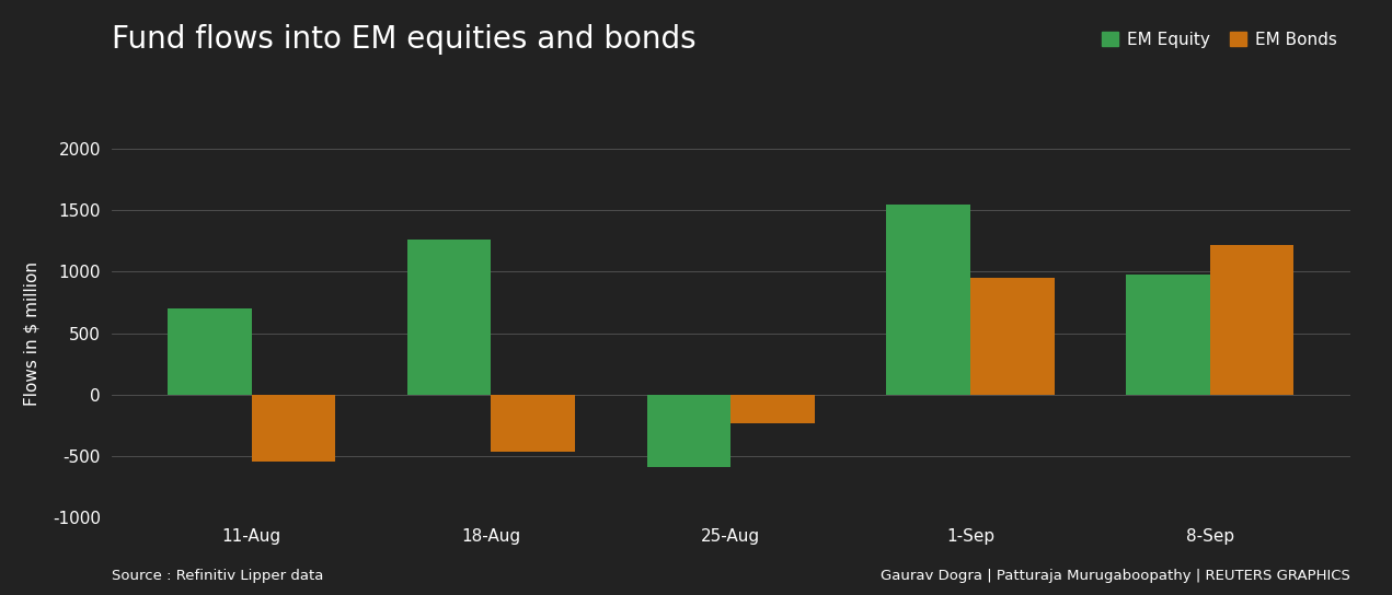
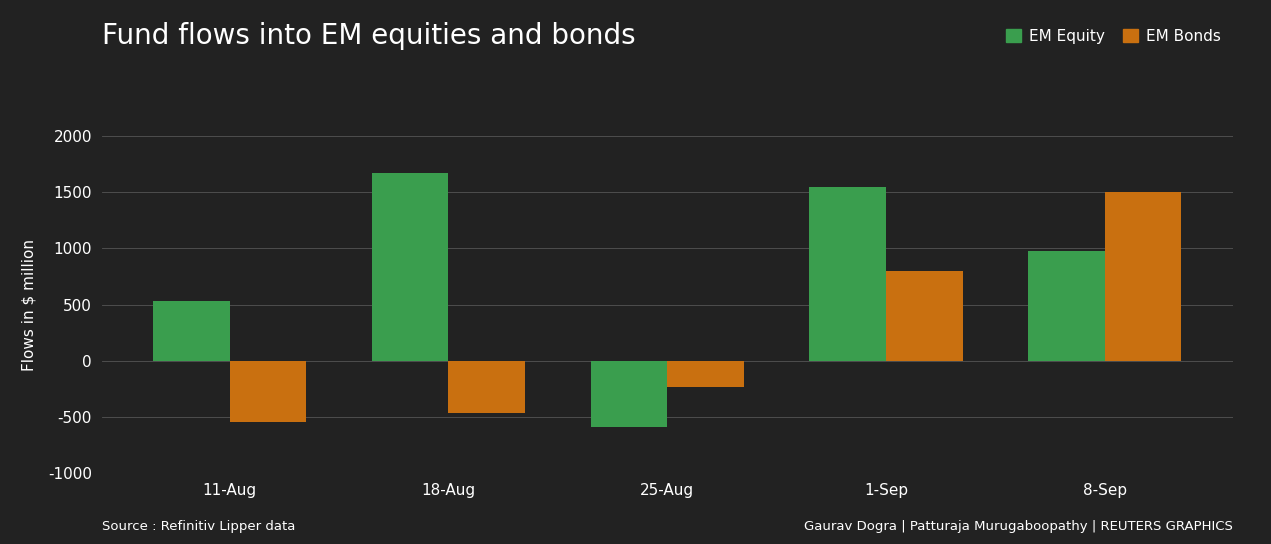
EM Equity/11-Aug: 700 -> 530
EM Equity/18-Aug: 1260 -> 1670
EM Bonds/1-Sep: 950 -> 800
EM Bonds/8-Sep: 1220 -> 1500
